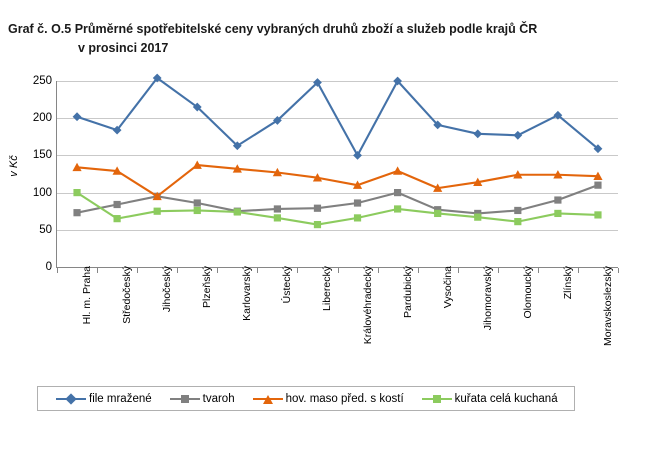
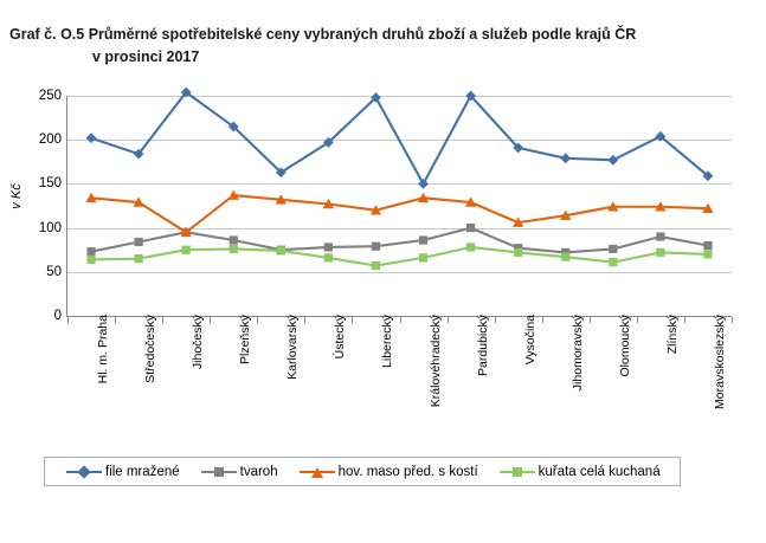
kuřata celá kuchaná/Hl. m. Praha: 100 -> 60
hov. maso před. s kostí/Královéhradecký: 110 -> 130
tvaroh/Moravskoslezský: 110 -> 80
